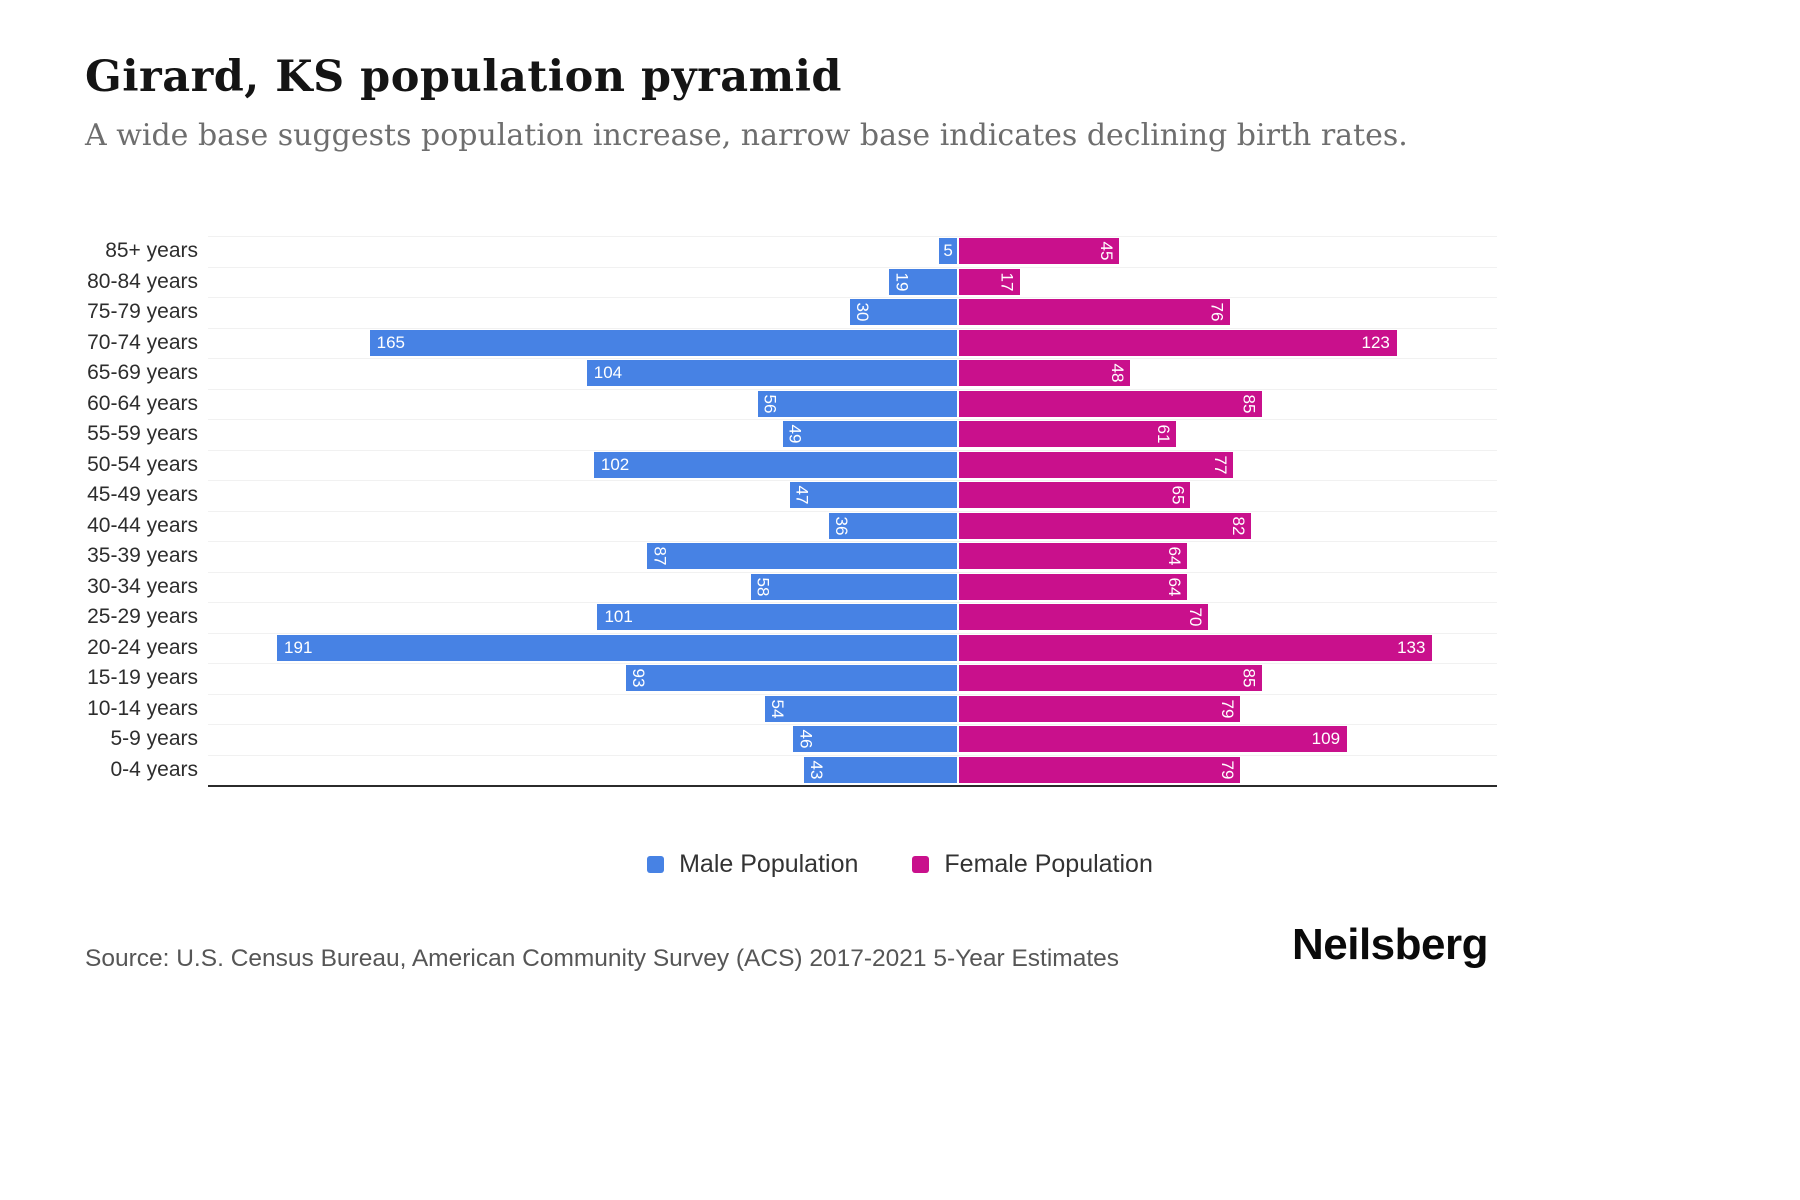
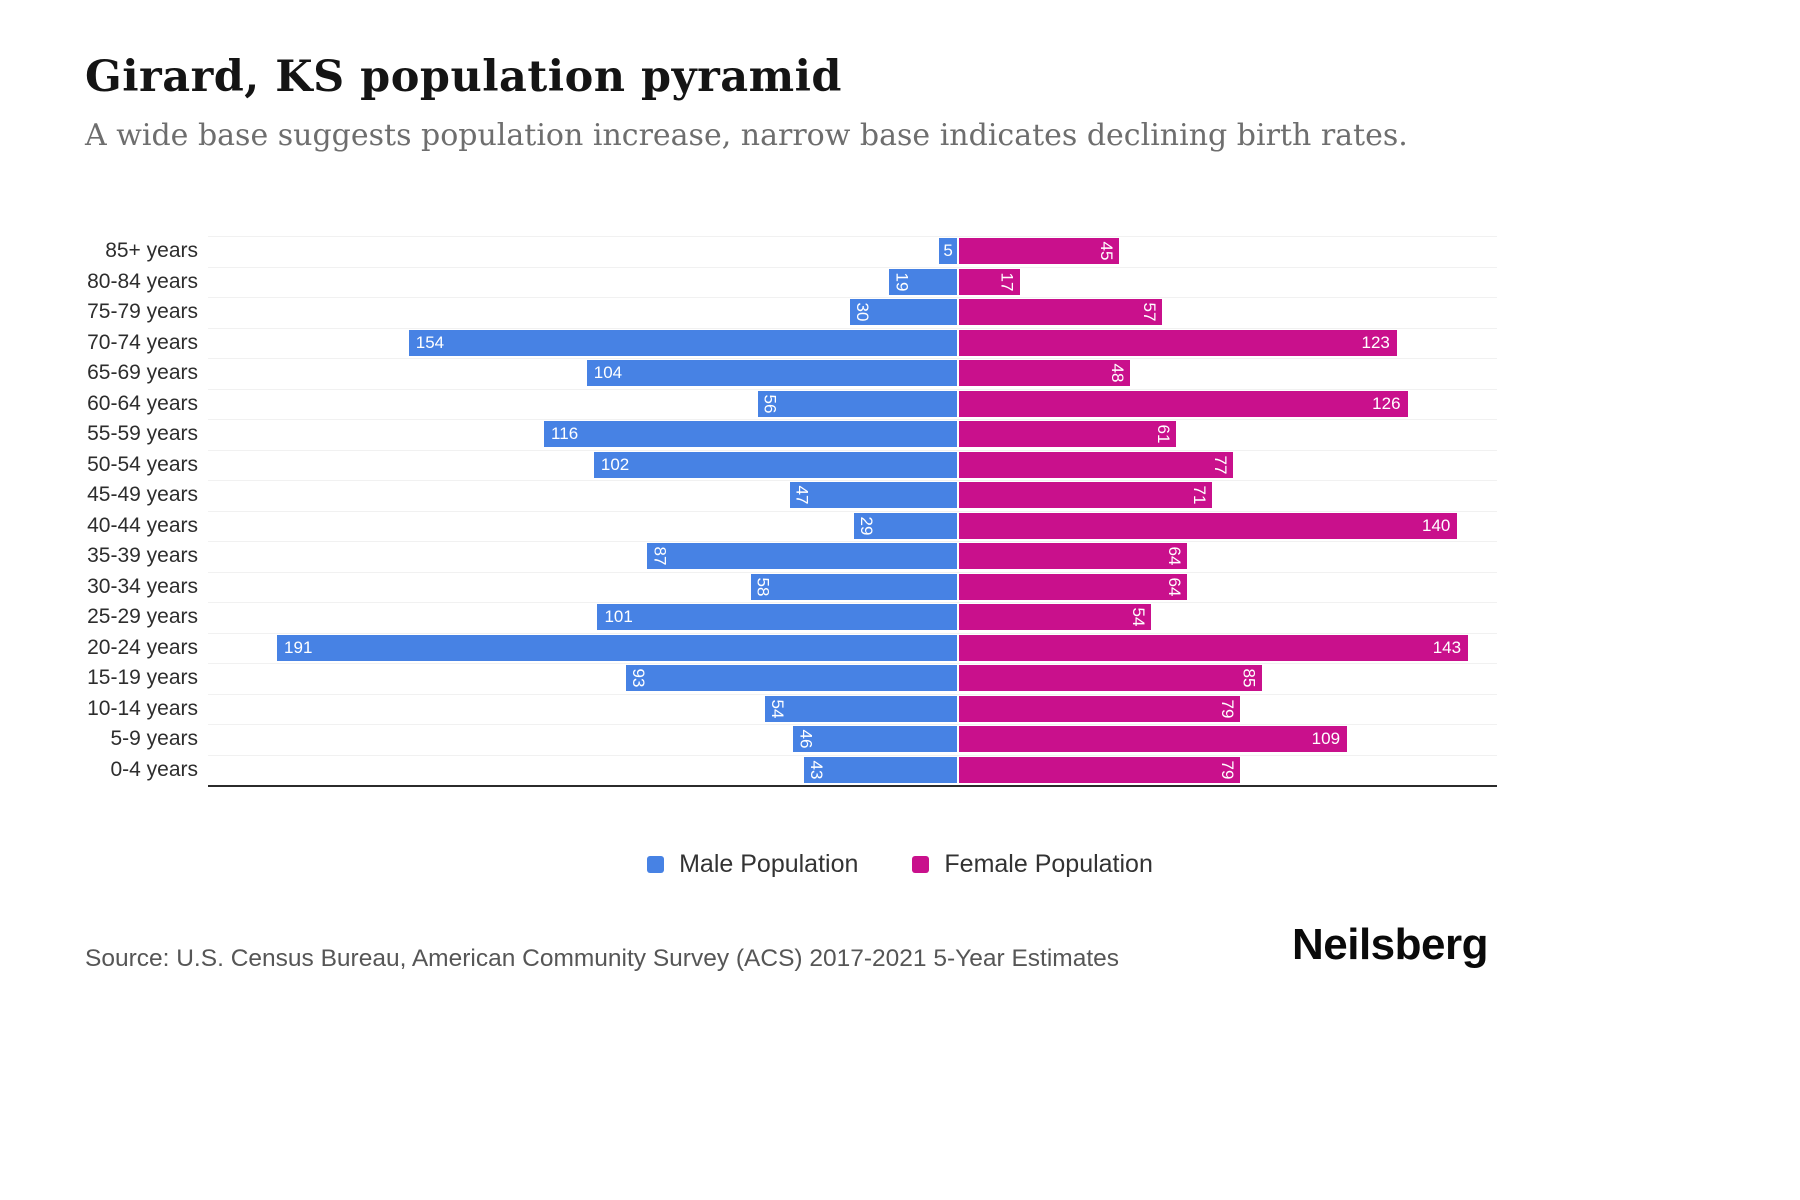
Female Population/75-79 years: 76 -> 57
Male Population/70-74 years: 165 -> 154
Female Population/60-64 years: 85 -> 126
Male Population/55-59 years: 49 -> 116
Female Population/45-49 years: 65 -> 71
Male Population/40-44 years: 36 -> 29
Female Population/40-44 years: 82 -> 140
Female Population/25-29 years: 70 -> 54
Female Population/20-24 years: 133 -> 143
